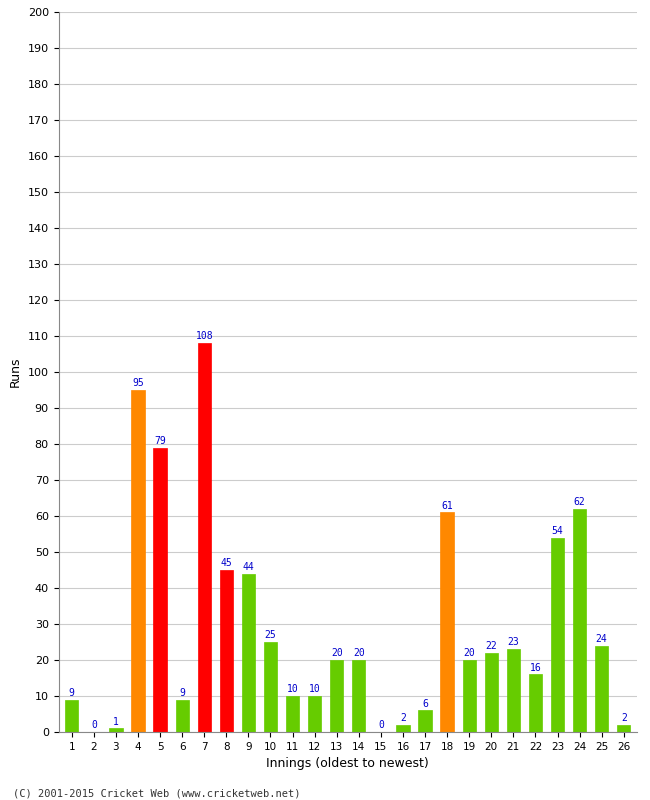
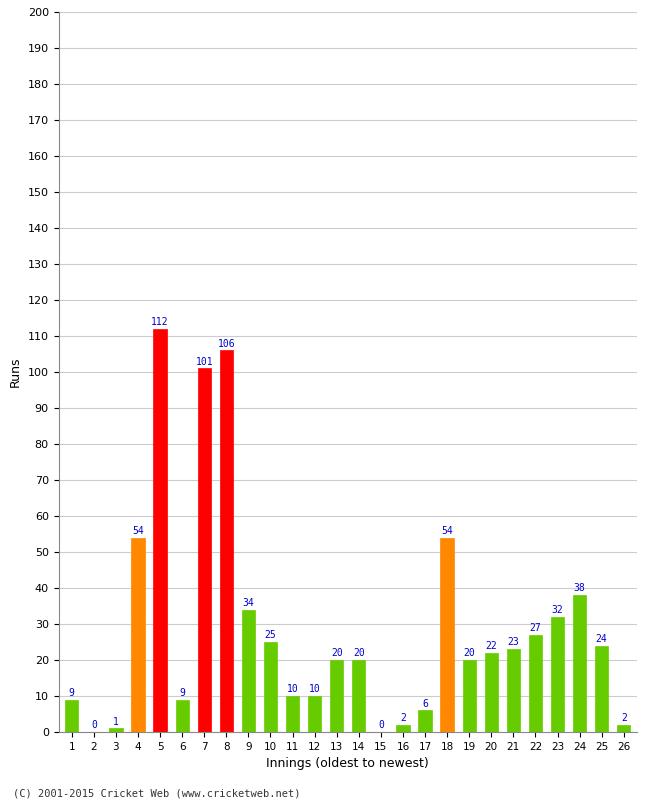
4: 95 -> 54
5: 79 -> 112
7: 108 -> 101
8: 45 -> 106
9: 44 -> 34
18: 61 -> 54
22: 16 -> 27
23: 54 -> 32
24: 62 -> 38
